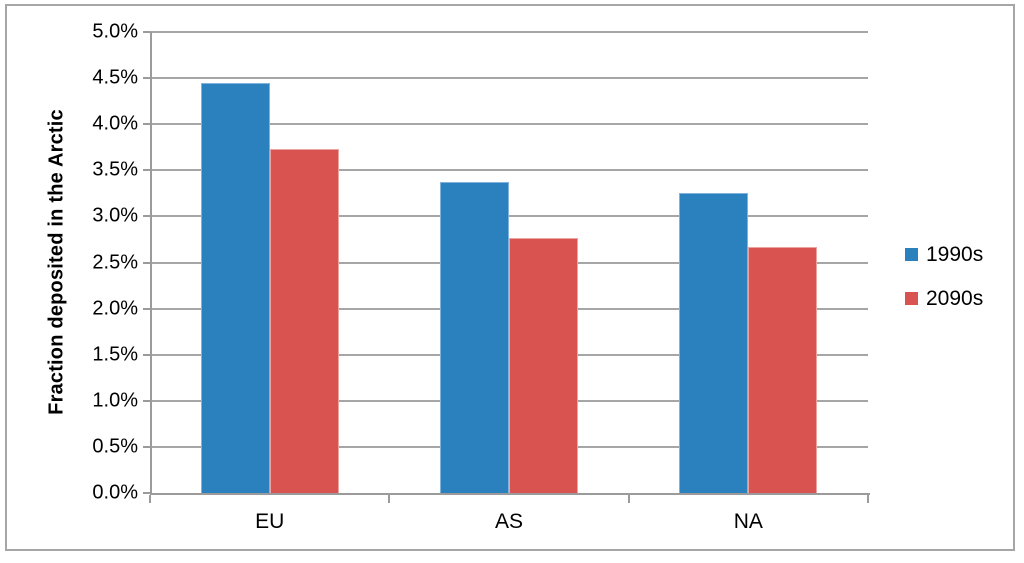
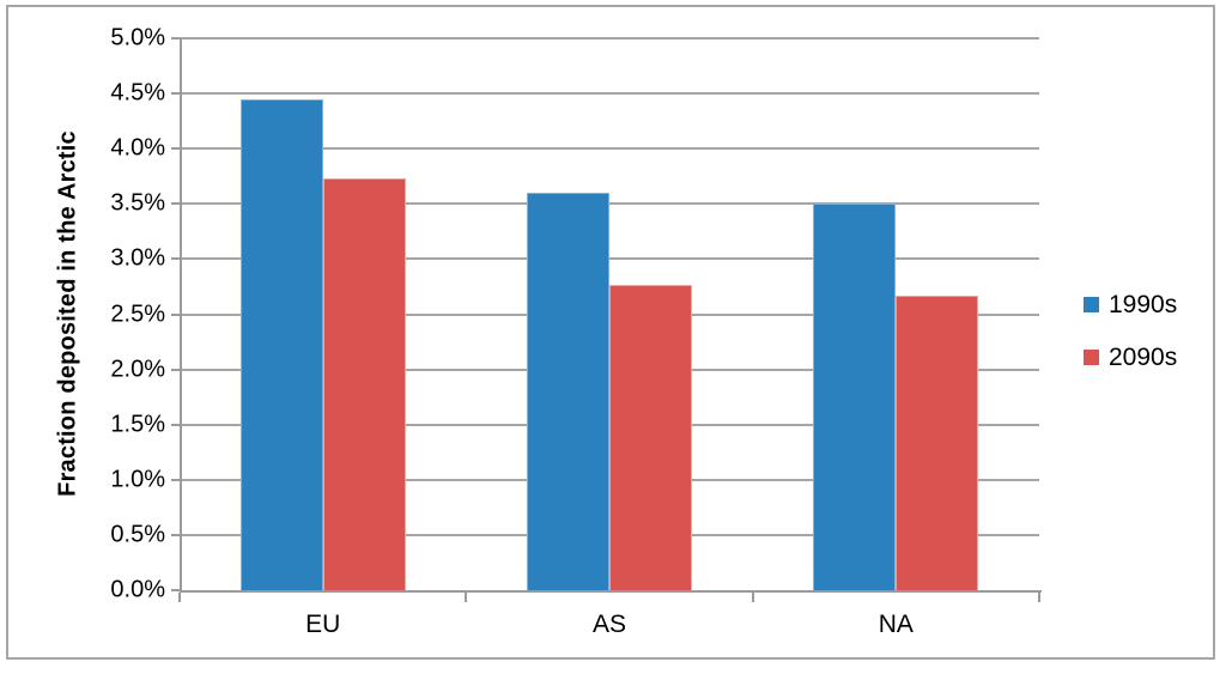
1990s/AS: 3.4% -> 3.6%
1990s/NA: 3.2% -> 3.5%
